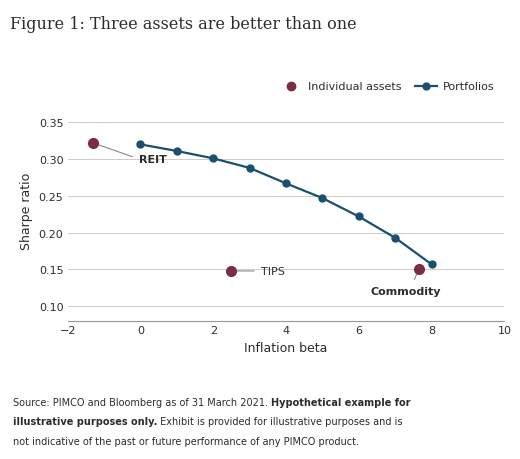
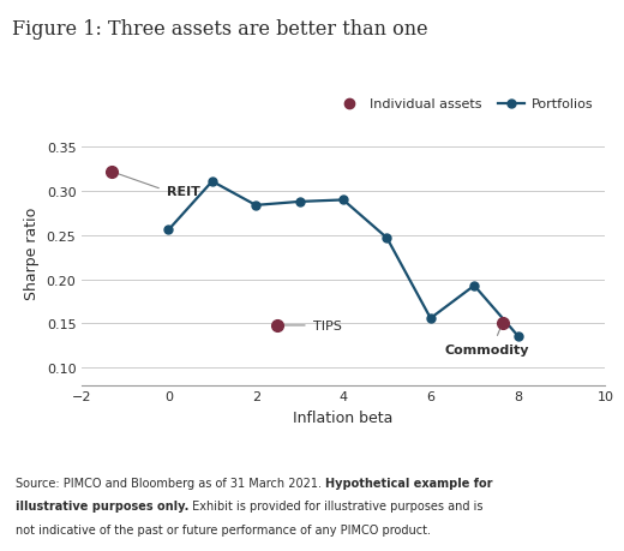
0: 0.320 -> 0.256
2: 0.301 -> 0.284
4: 0.267 -> 0.290
6: 0.222 -> 0.156
8: 0.157 -> 0.136
